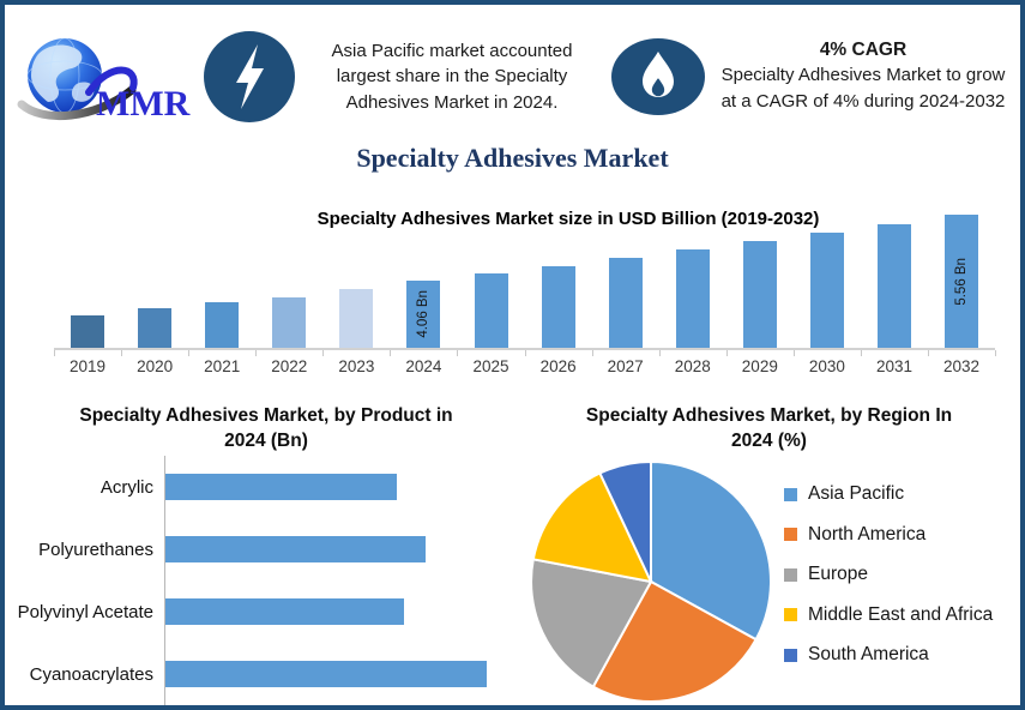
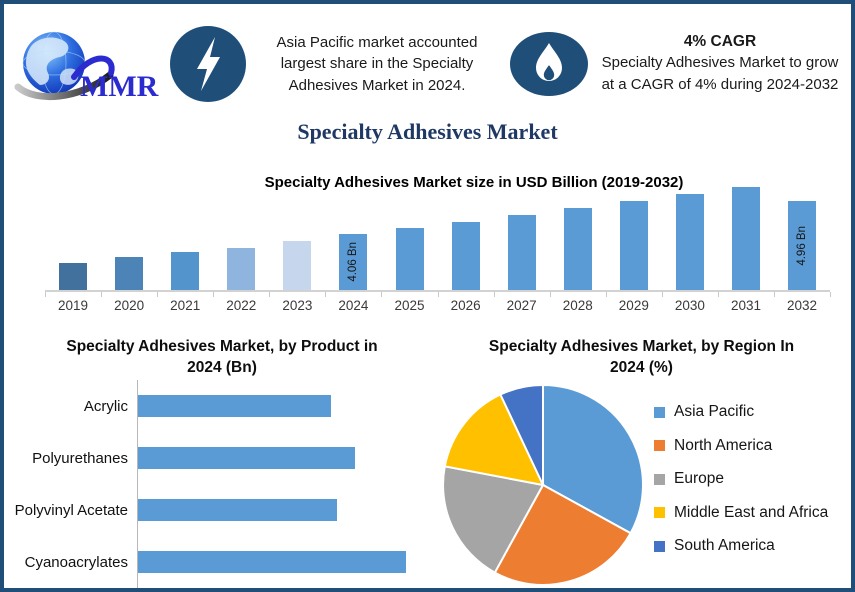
Specialty Adhesives Market size in USD Billion (2019-2032)/2032: 5.56 -> 4.96
